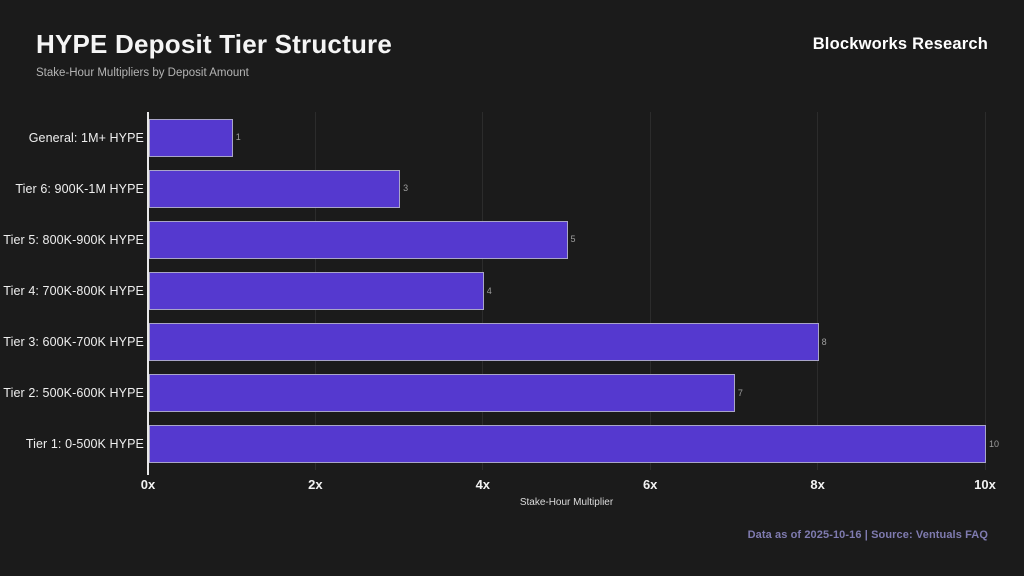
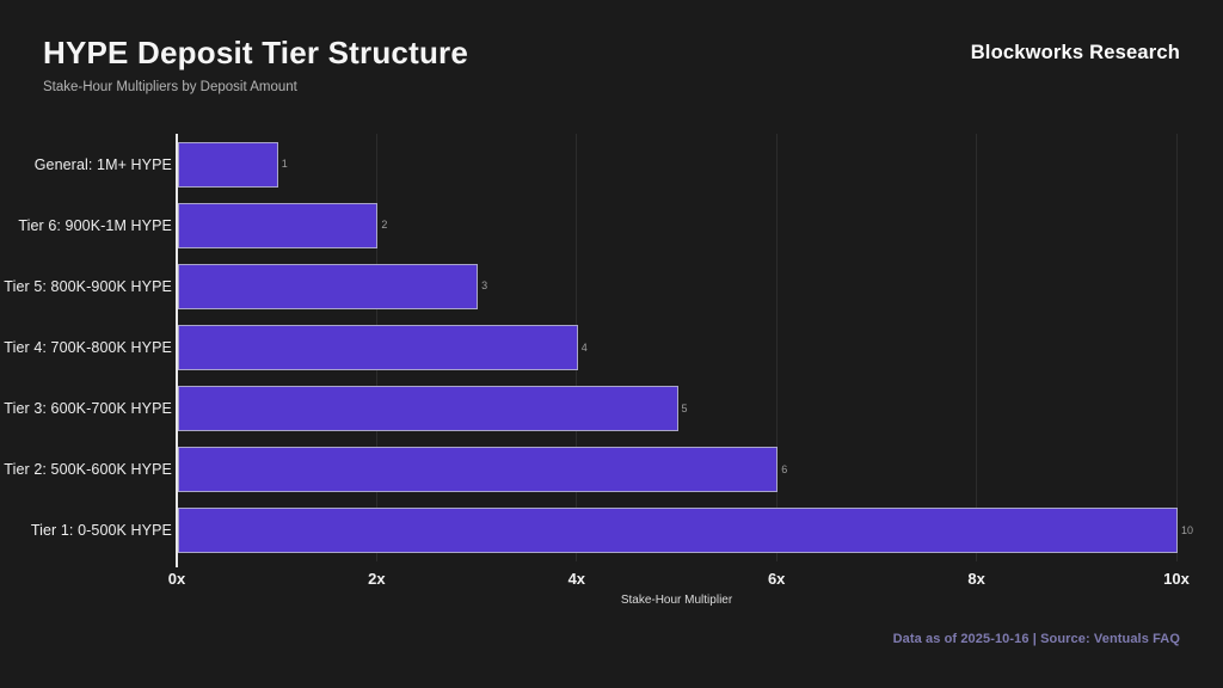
Tier 6: 900K-1M HYPE: 3 -> 2
Tier 5: 800K-900K HYPE: 5 -> 3
Tier 3: 600K-700K HYPE: 8 -> 5
Tier 2: 500K-600K HYPE: 7 -> 6
